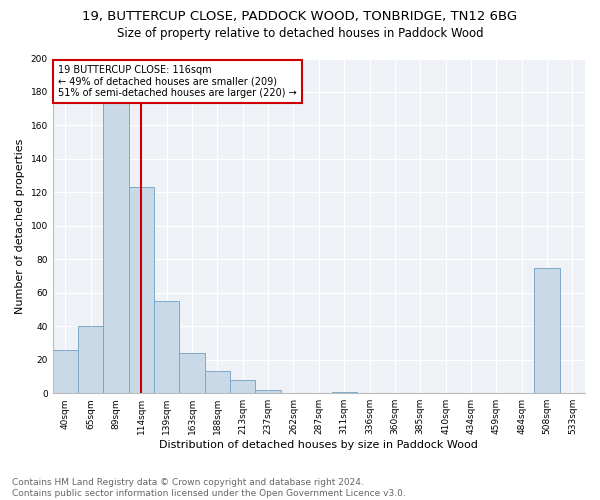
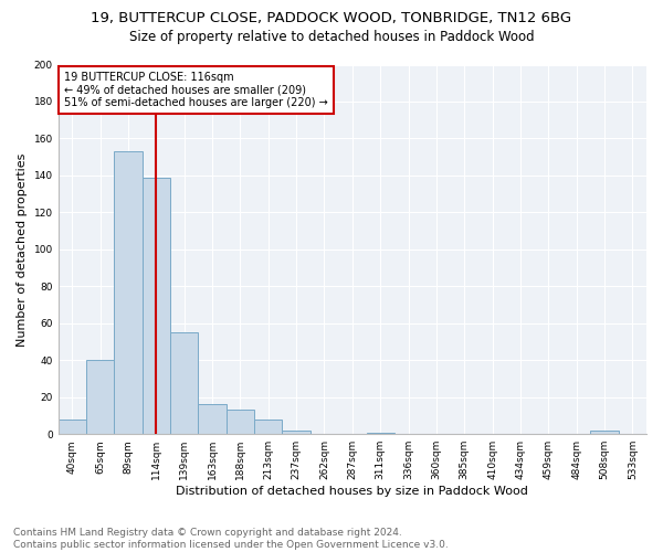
40sqm: 26 -> 8
89sqm: 175 -> 153
114sqm: 123 -> 139
163sqm: 24 -> 16
508sqm: 75 -> 2
